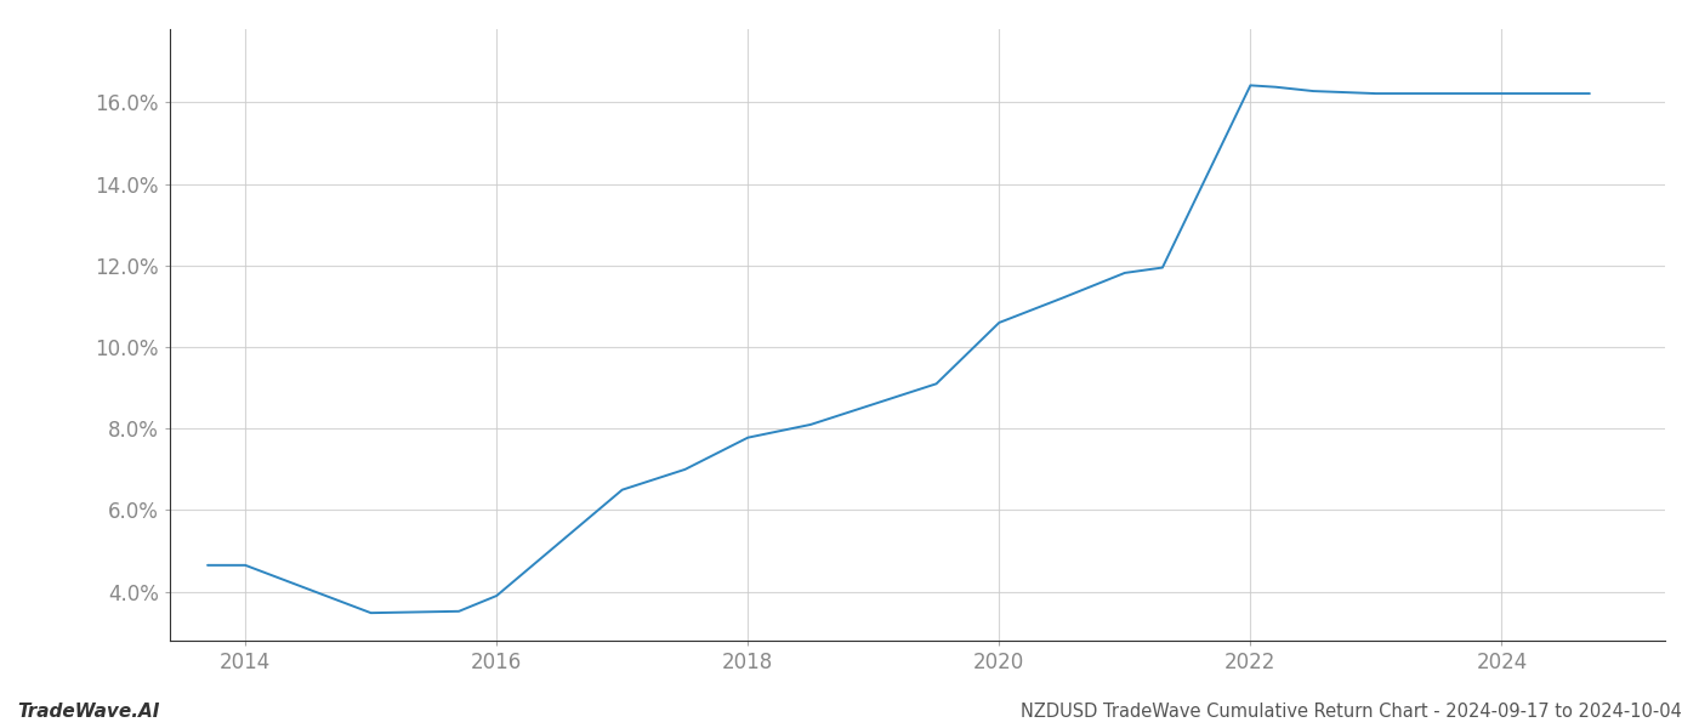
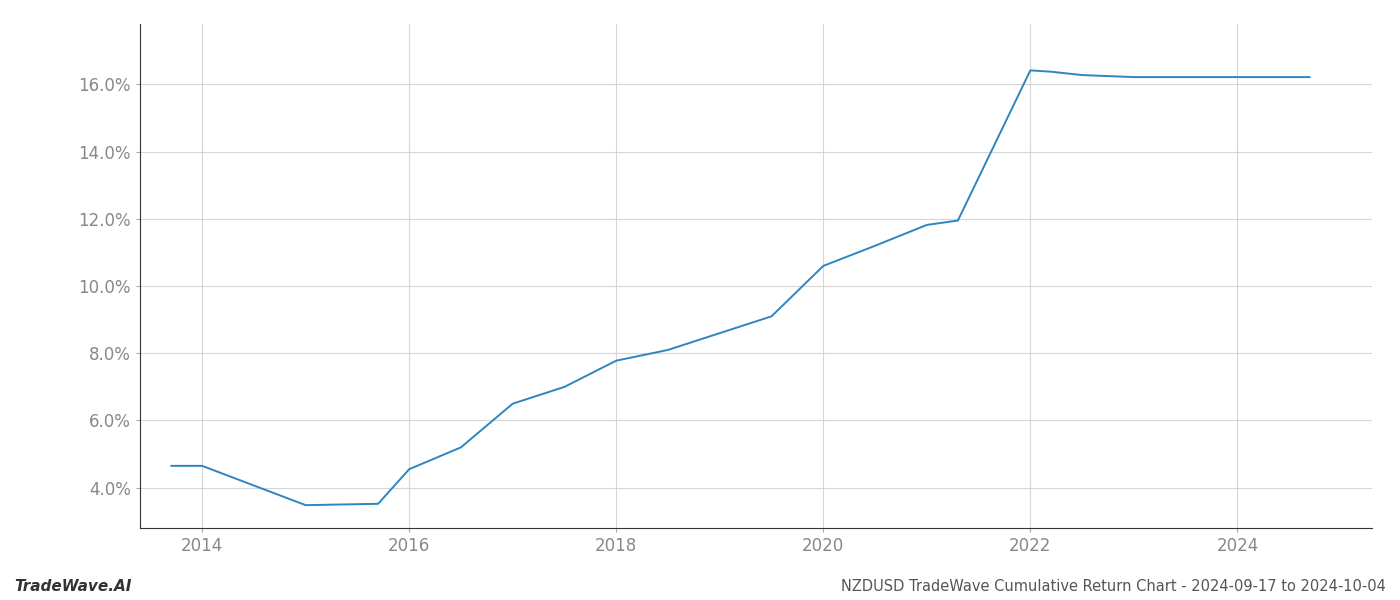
2016: 3.90% -> 4.55%
